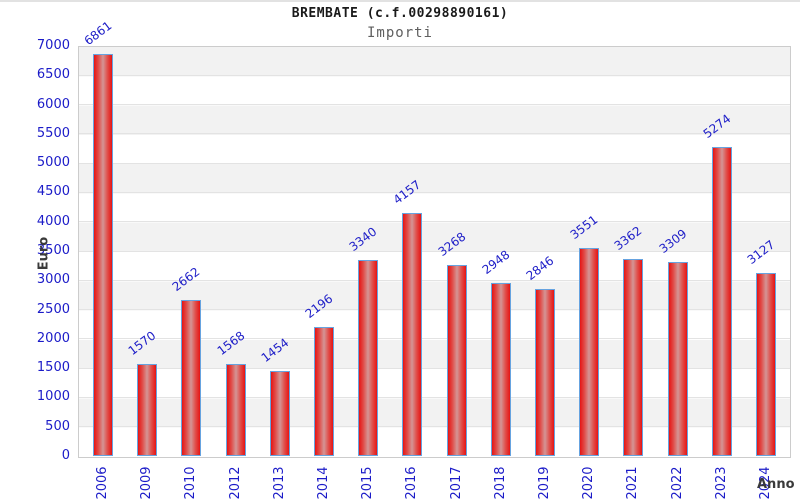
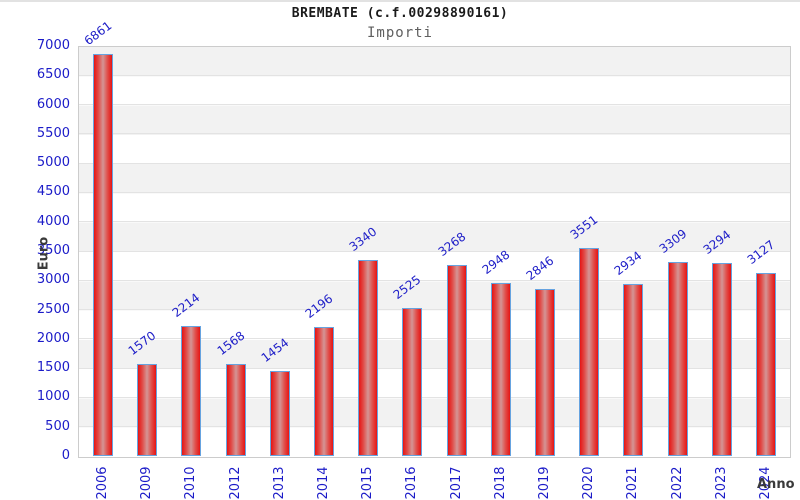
2010: 2662 -> 2214
2016: 4157 -> 2525
2021: 3362 -> 2934
2023: 5274 -> 3294
